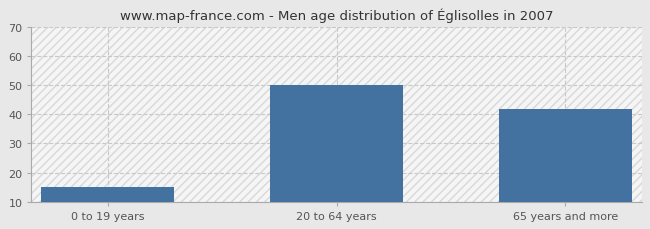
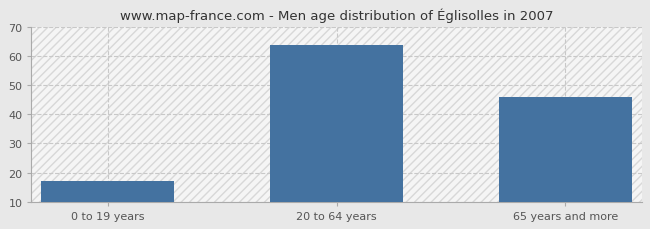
0 to 19 years: 15 -> 17
20 to 64 years: 50 -> 64
65 years and more: 42 -> 46
